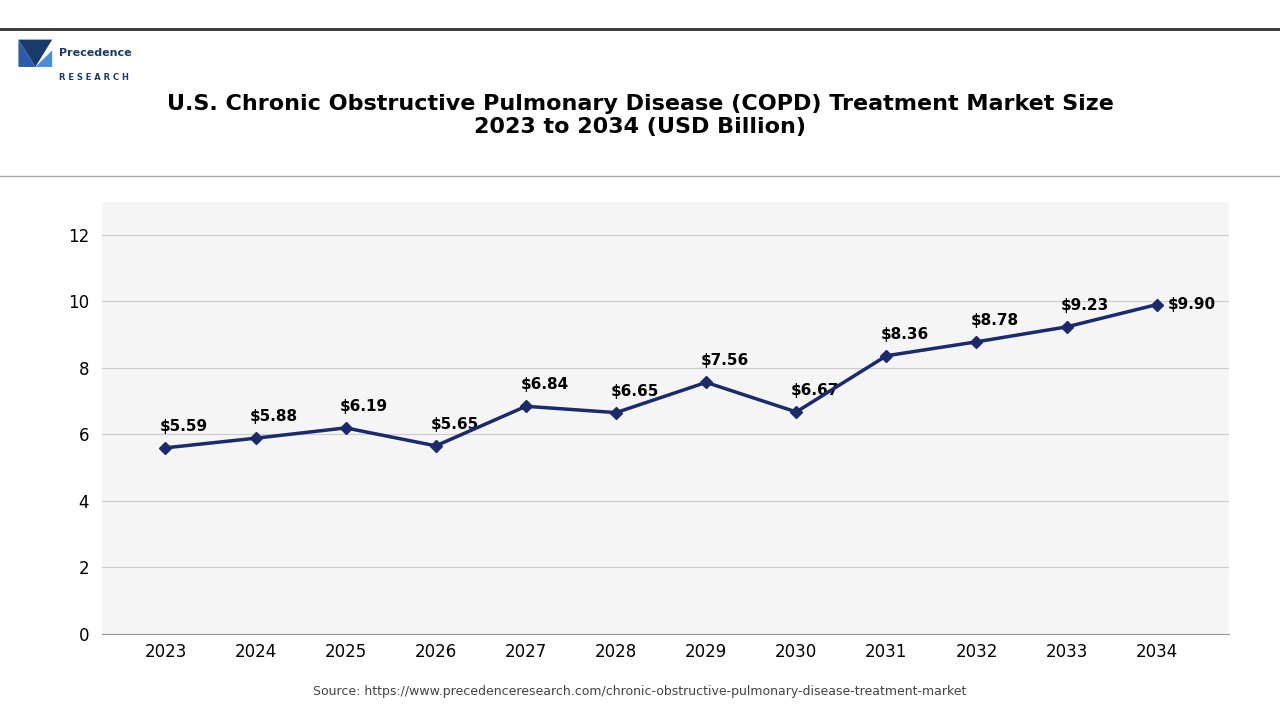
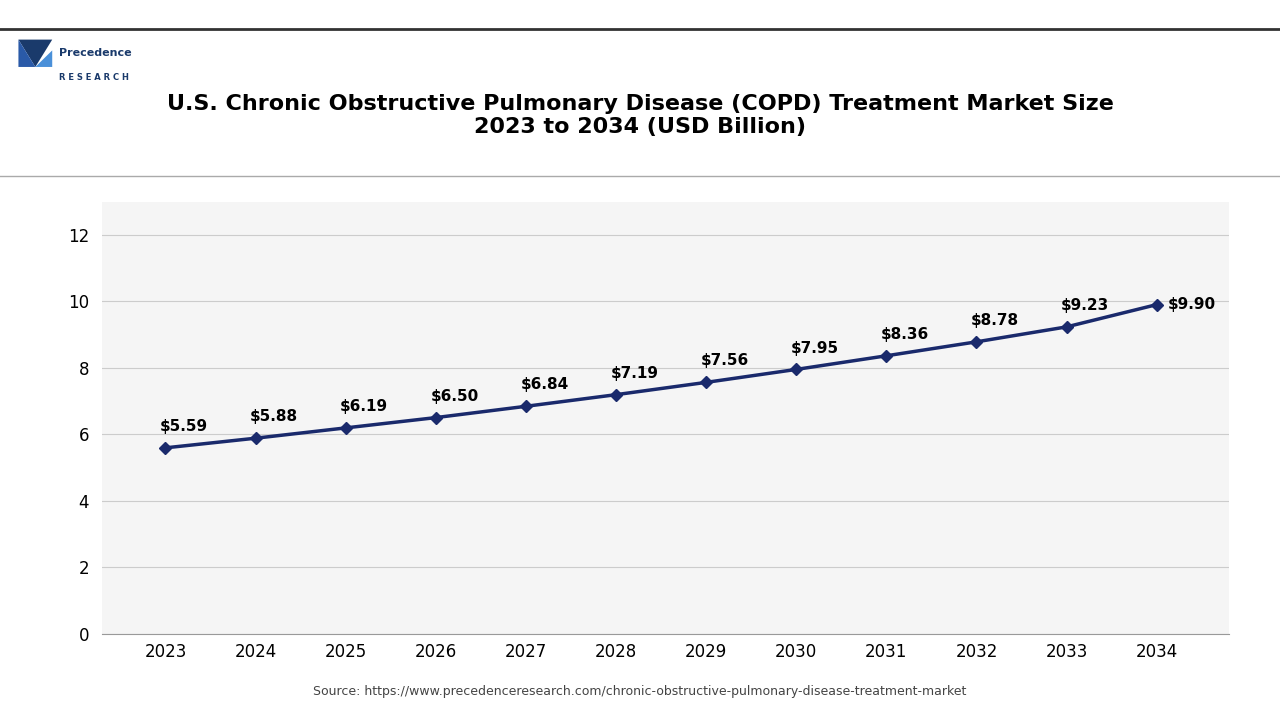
2026: $5.65 -> $6.50
2028: $6.65 -> $7.19
2030: $6.67 -> $7.95
